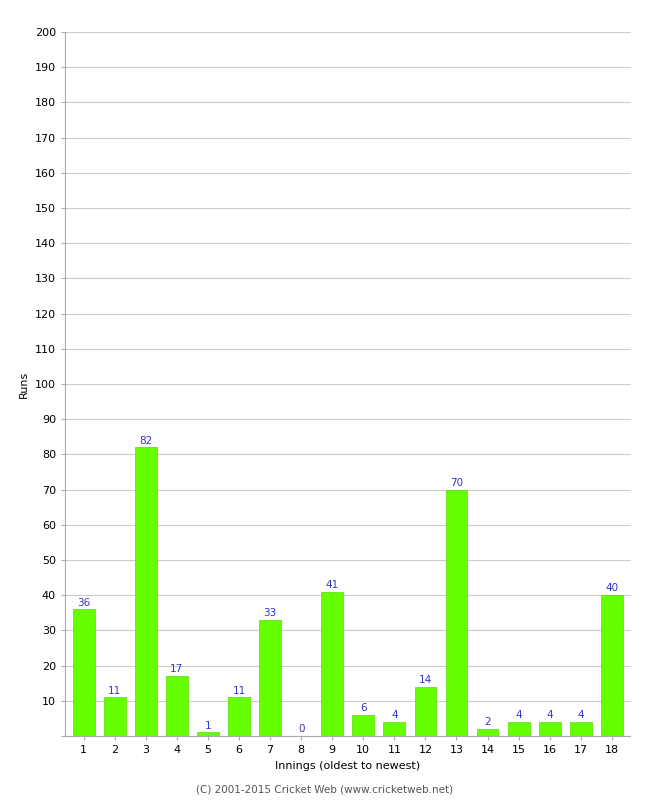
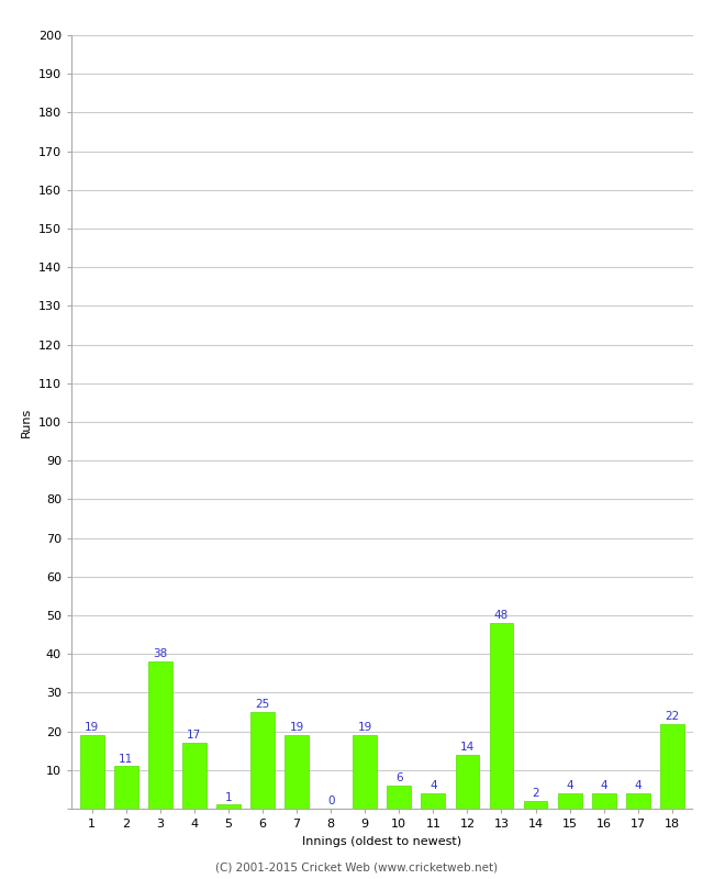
1: 36 -> 19
3: 82 -> 38
6: 11 -> 25
7: 33 -> 19
9: 41 -> 19
13: 70 -> 48
18: 40 -> 22
